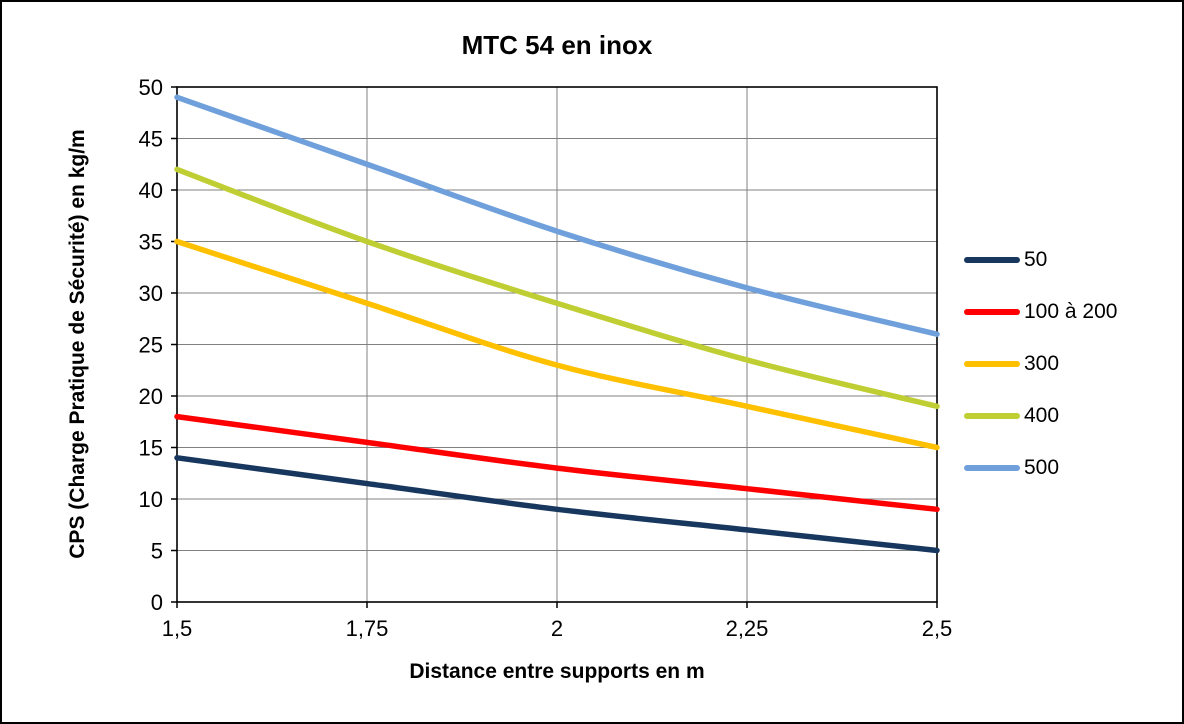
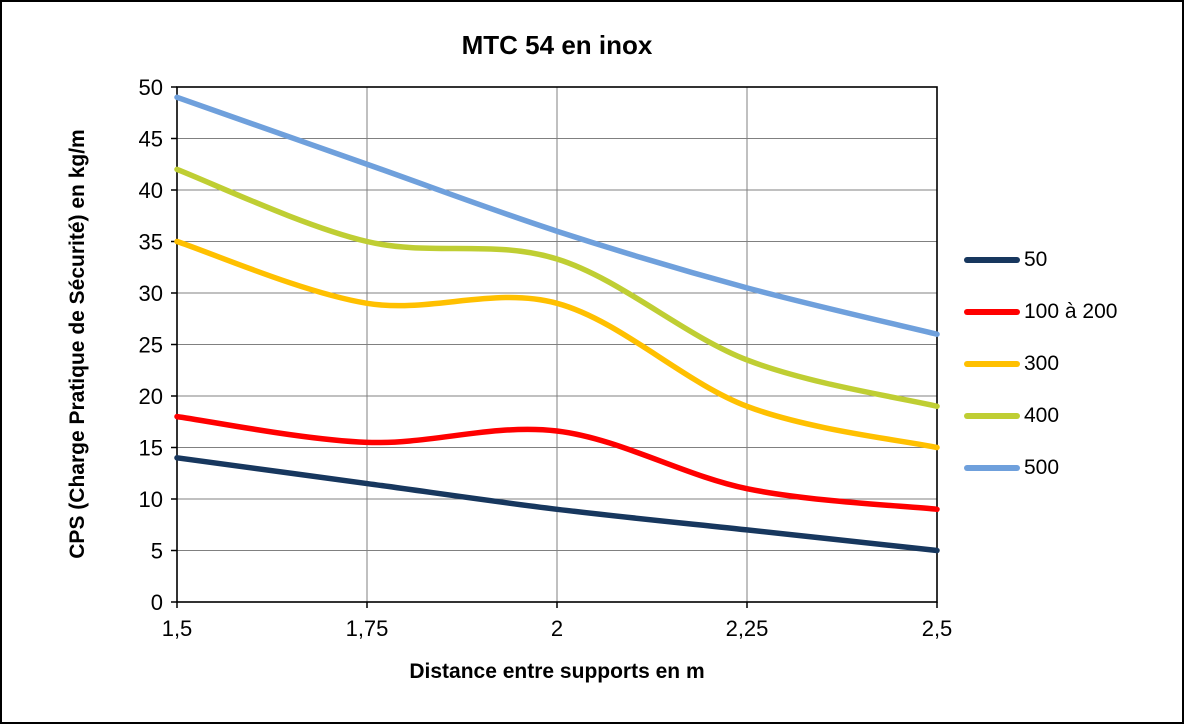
100 à 200/2: 13.0 -> 16.6
300/2: 23 -> 29
400/2: 29.0 -> 33.3
